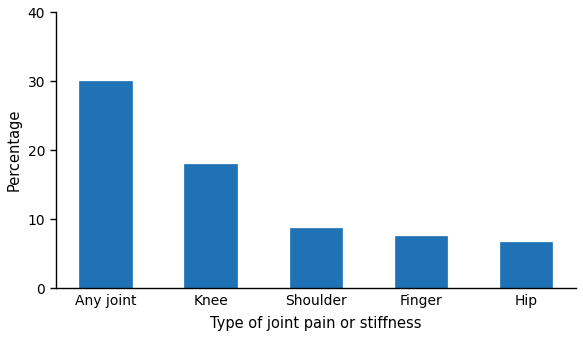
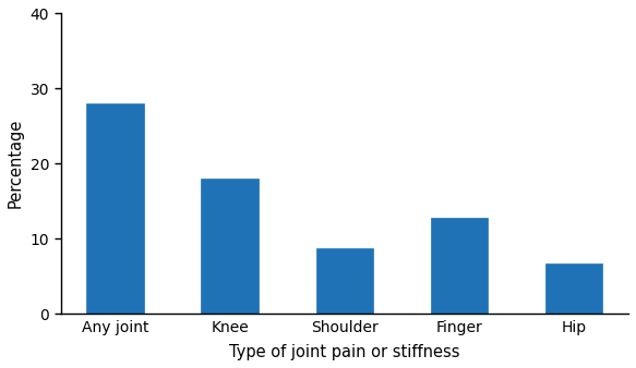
Any joint: 30.0 -> 28.0
Finger: 7.5 -> 12.8
